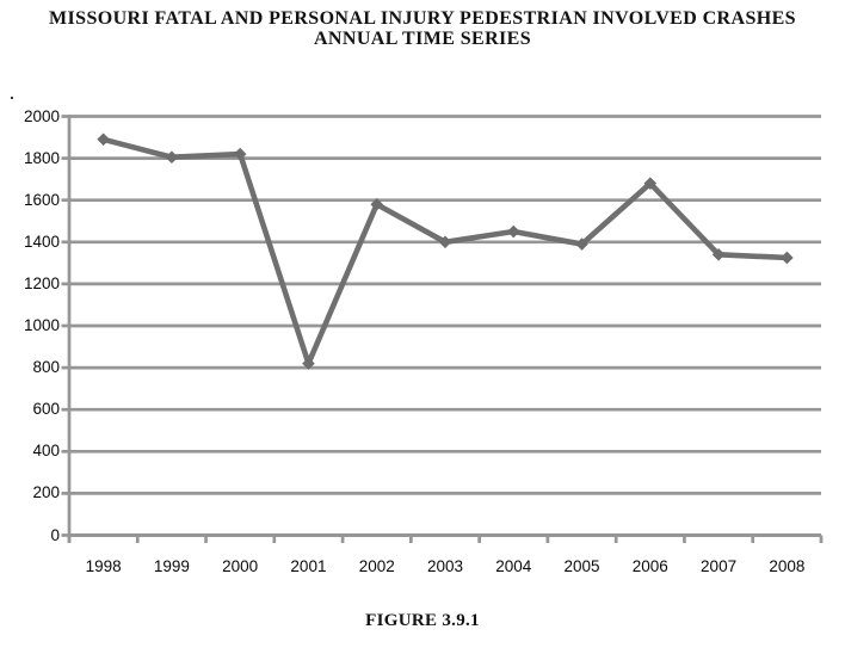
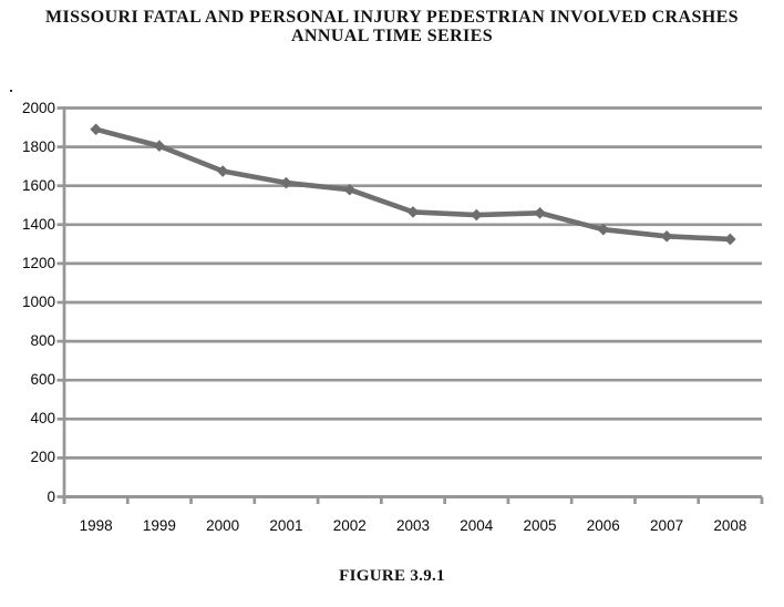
2000: 1820 -> 1680
2001: 820 -> 1620
2003: 1400 -> 1460
2005: 1390 -> 1460
2006: 1680 -> 1380
